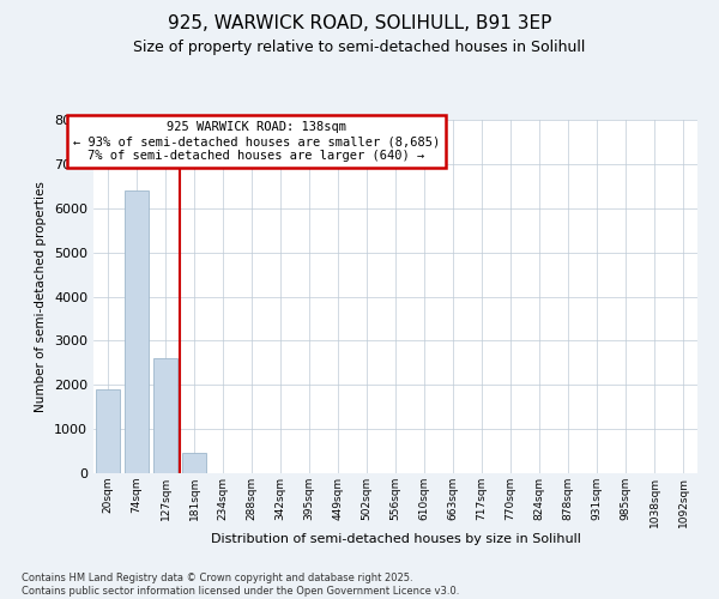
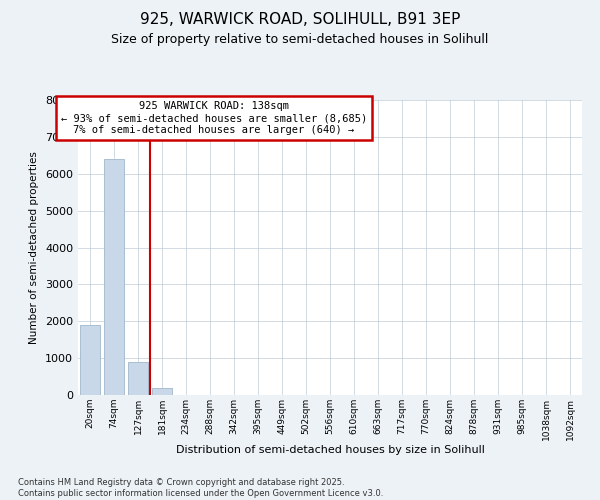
127sqm: 2600 -> 900
181sqm: 450 -> 180
